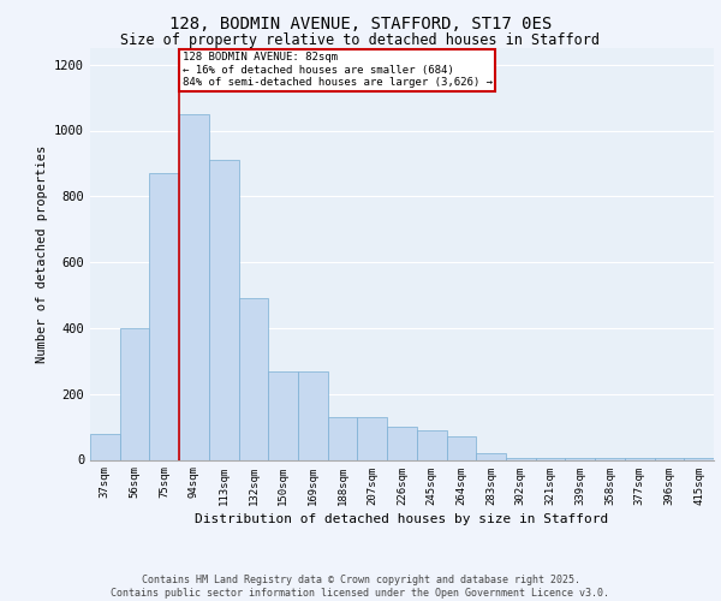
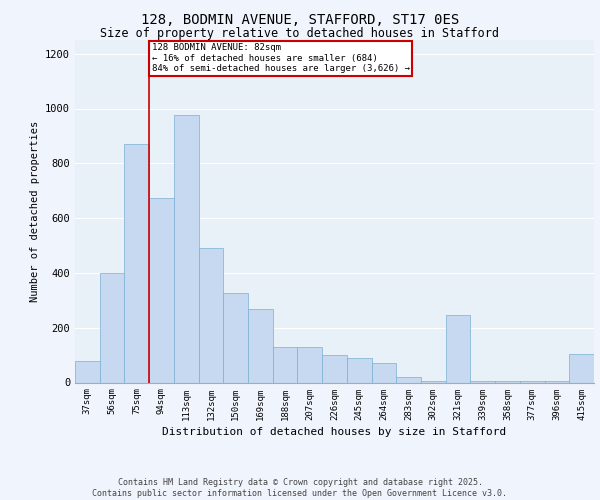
94sqm: 1050 -> 675
113sqm: 910 -> 975
150sqm: 270 -> 325
321sqm: 5 -> 245
415sqm: 5 -> 105
